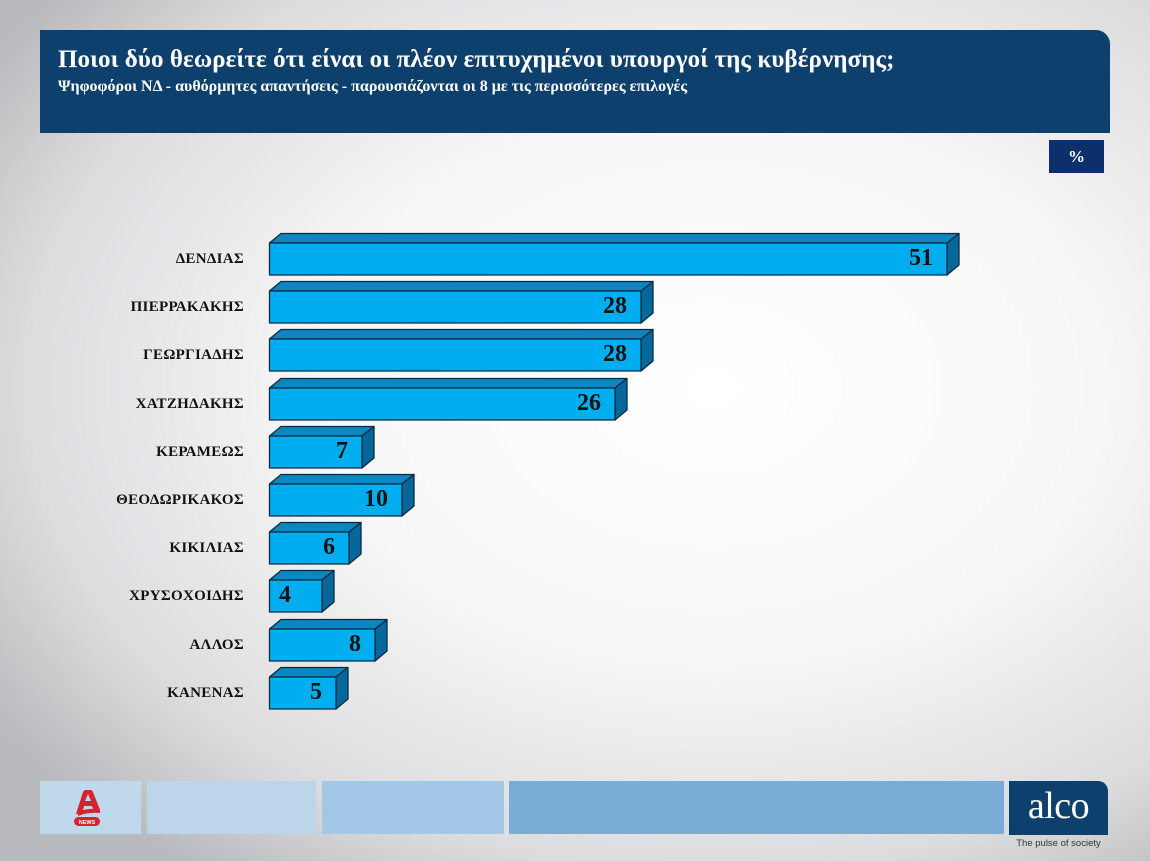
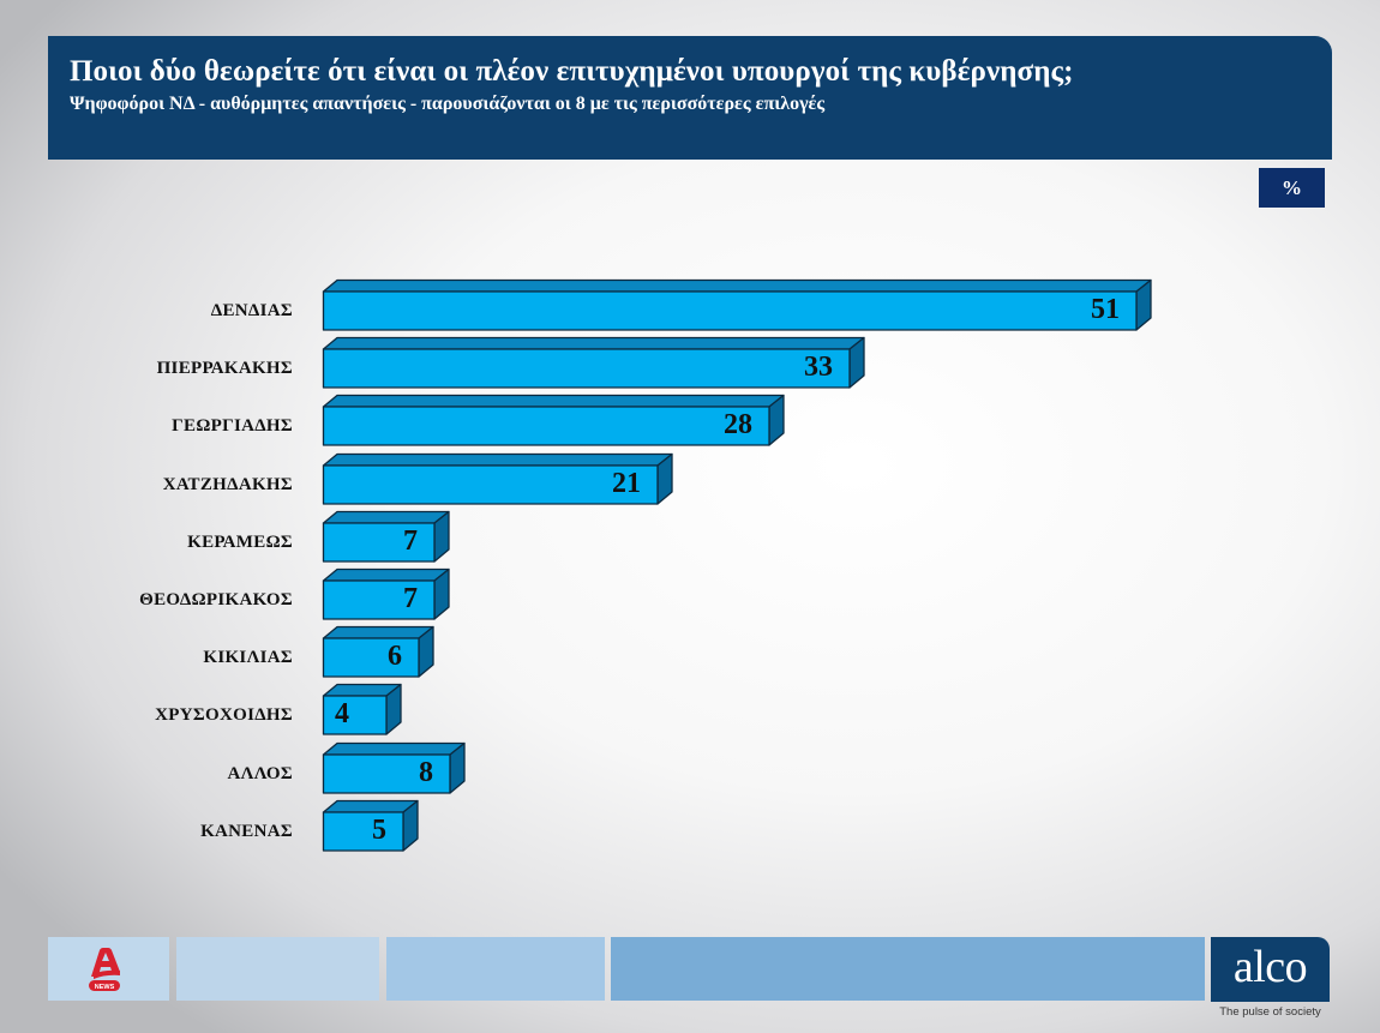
ΠΙΕΡΡΑΚΑΚΗΣ: 28 -> 33
ΧΑΤΖΗΔΑΚΗΣ: 26 -> 21
ΘΕΟΔΩΡΙΚΑΚΟΣ: 10 -> 7
